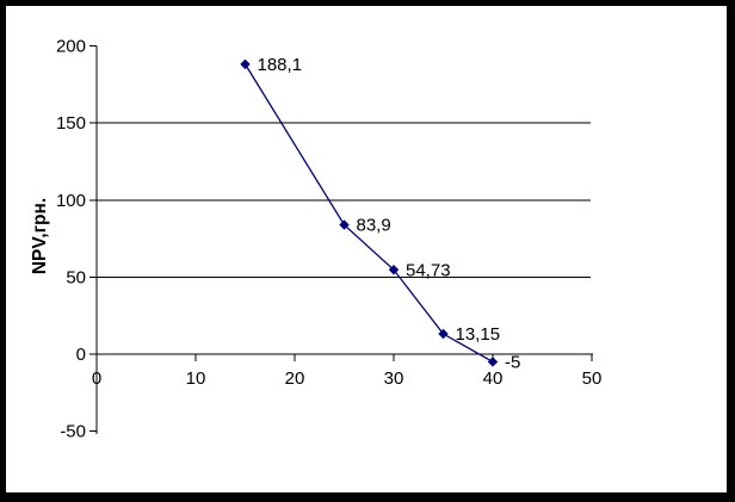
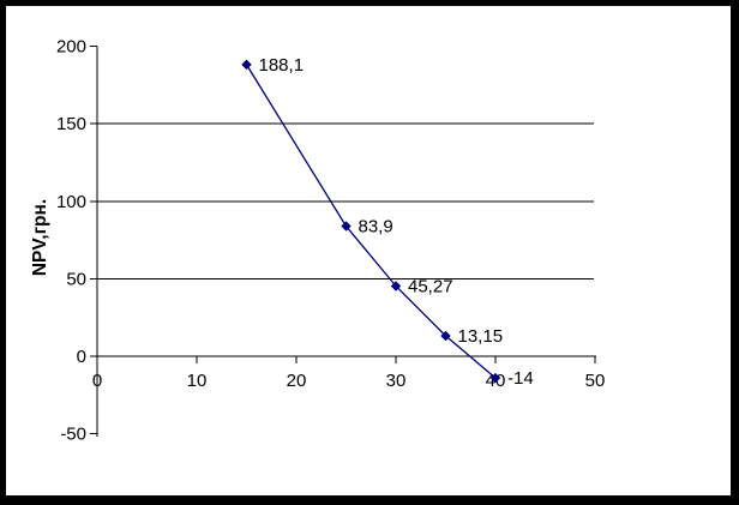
30: 54,73 -> 45,27
40: -5 -> -14
